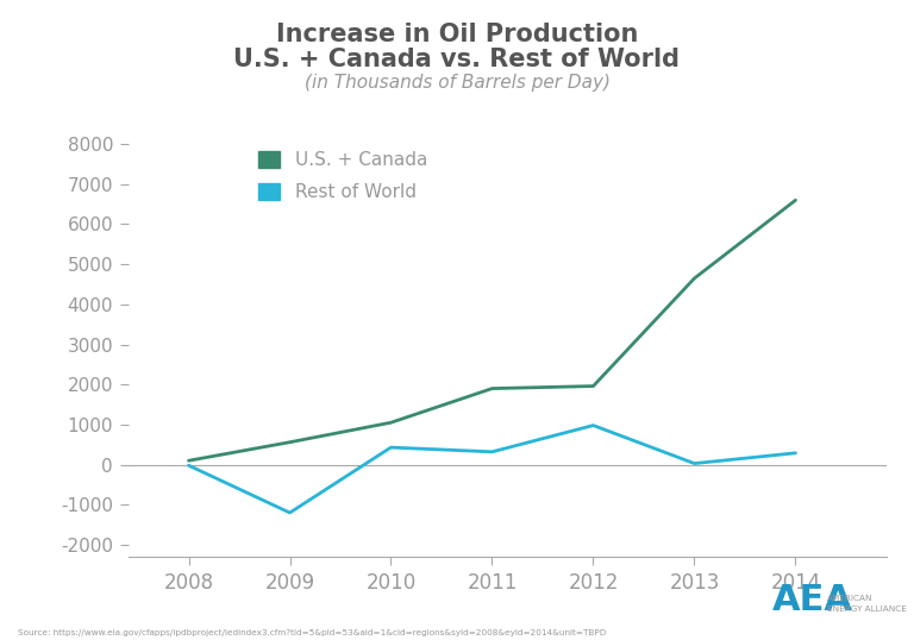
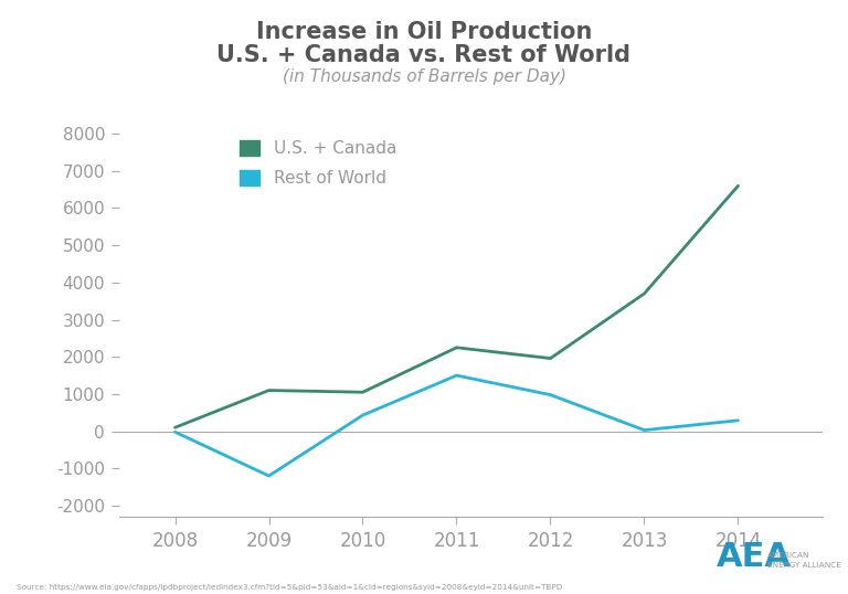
U.S. + Canada/2009: 560 -> 1100
U.S. + Canada/2011: 1900 -> 2250
Rest of World/2011: 320 -> 1500
U.S. + Canada/2013: 4650 -> 3700
